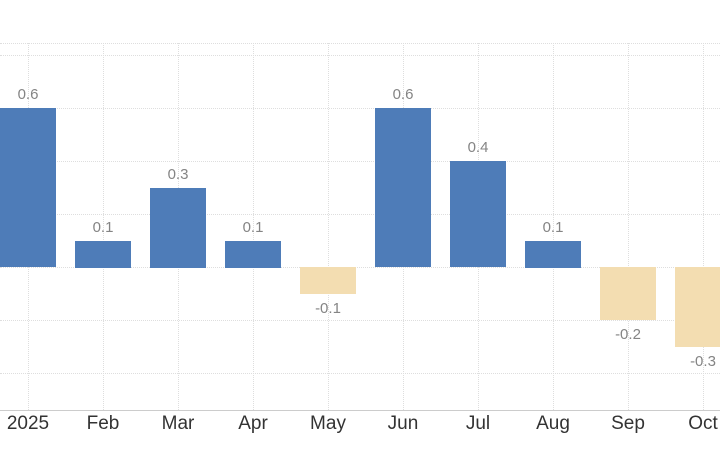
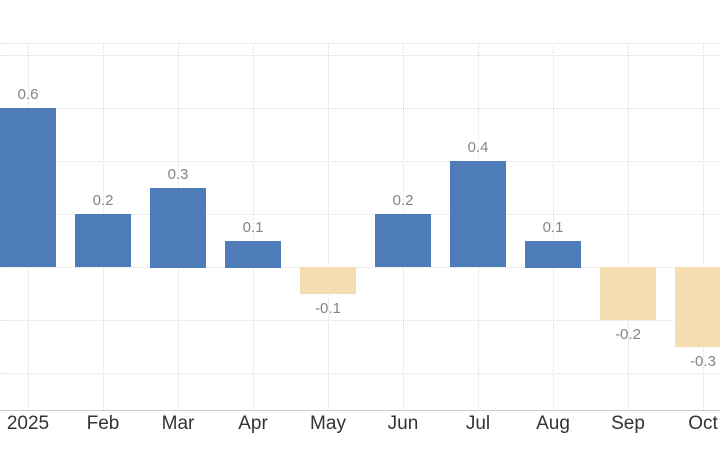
Feb: 0.1 -> 0.2
Jun: 0.6 -> 0.2
